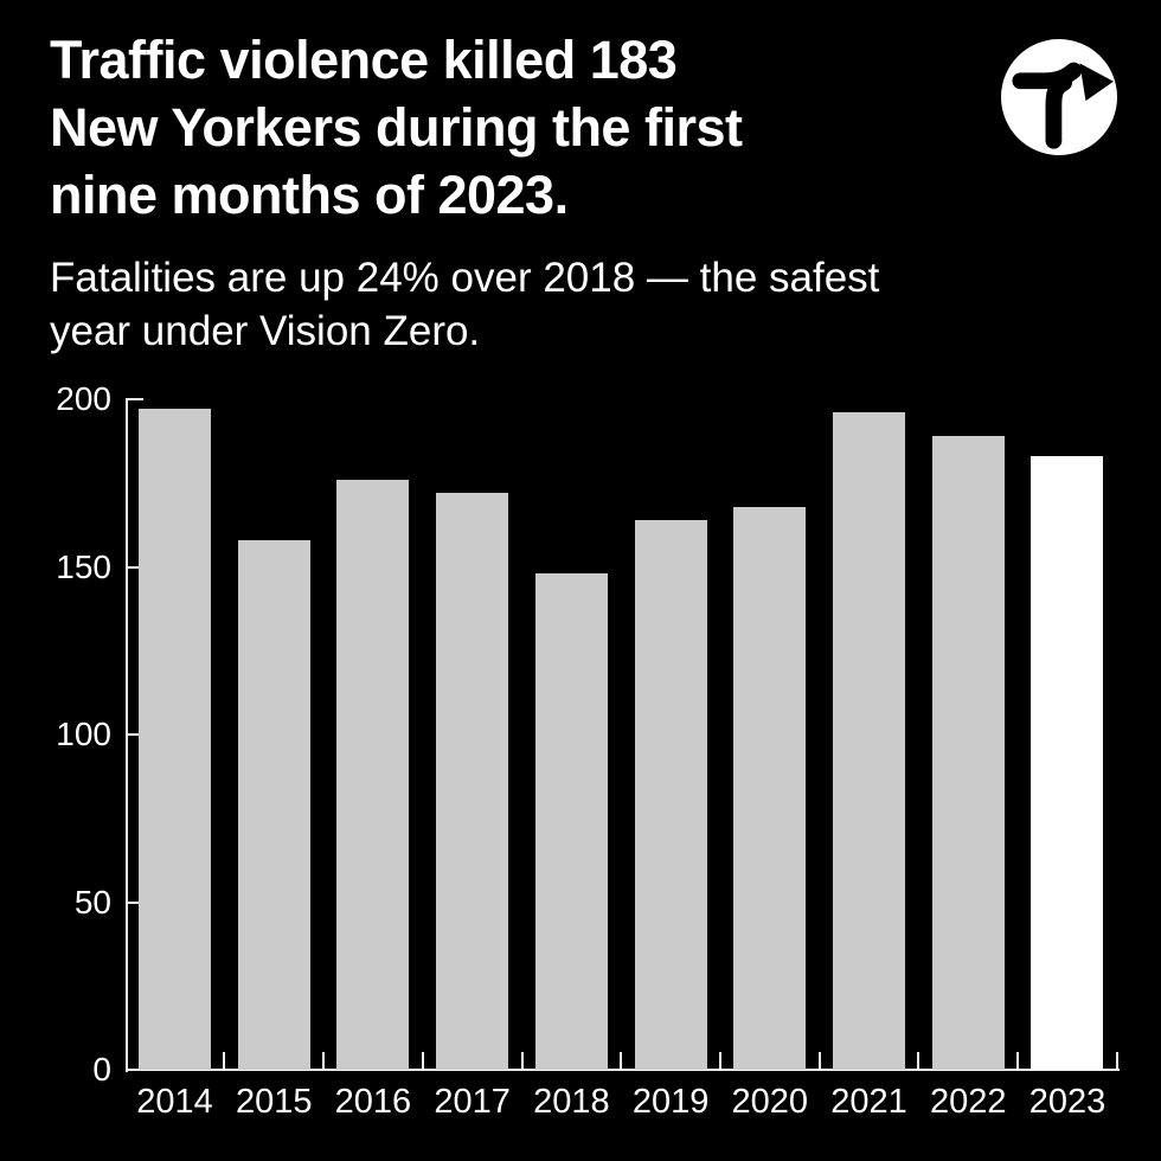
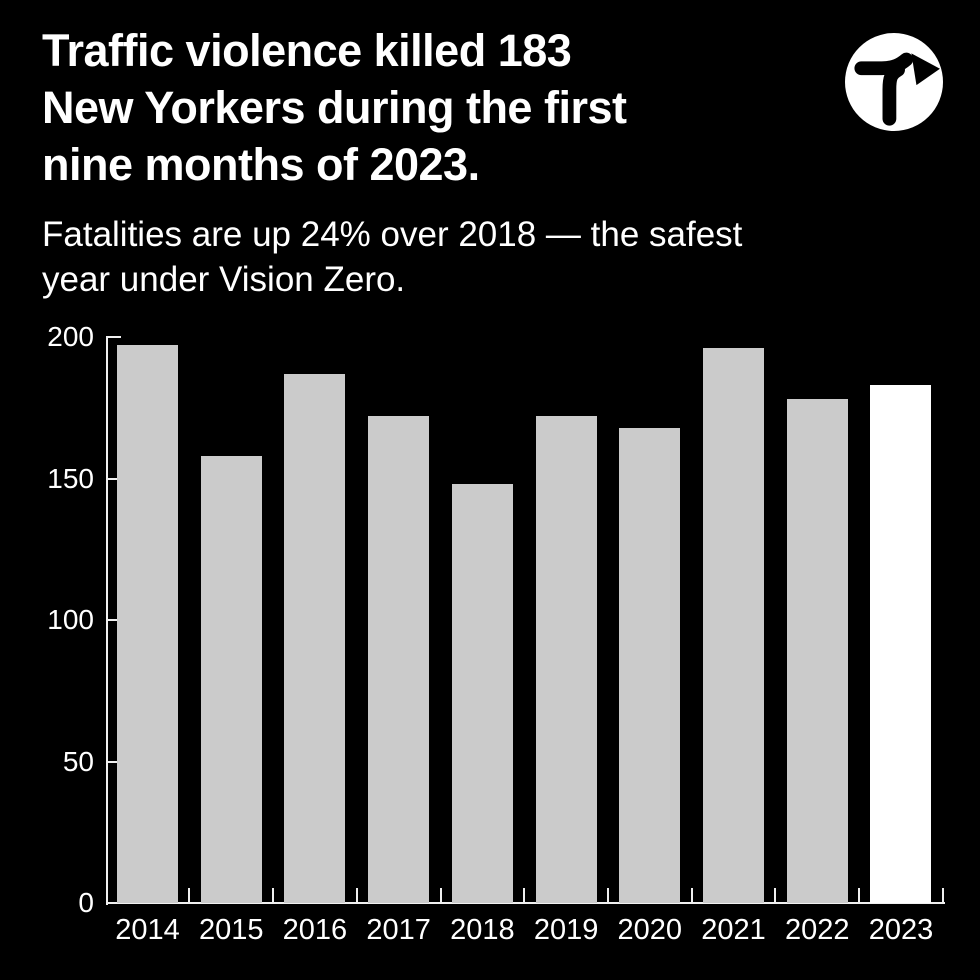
2016: 176 -> 187
2019: 164 -> 172
2022: 189 -> 178
